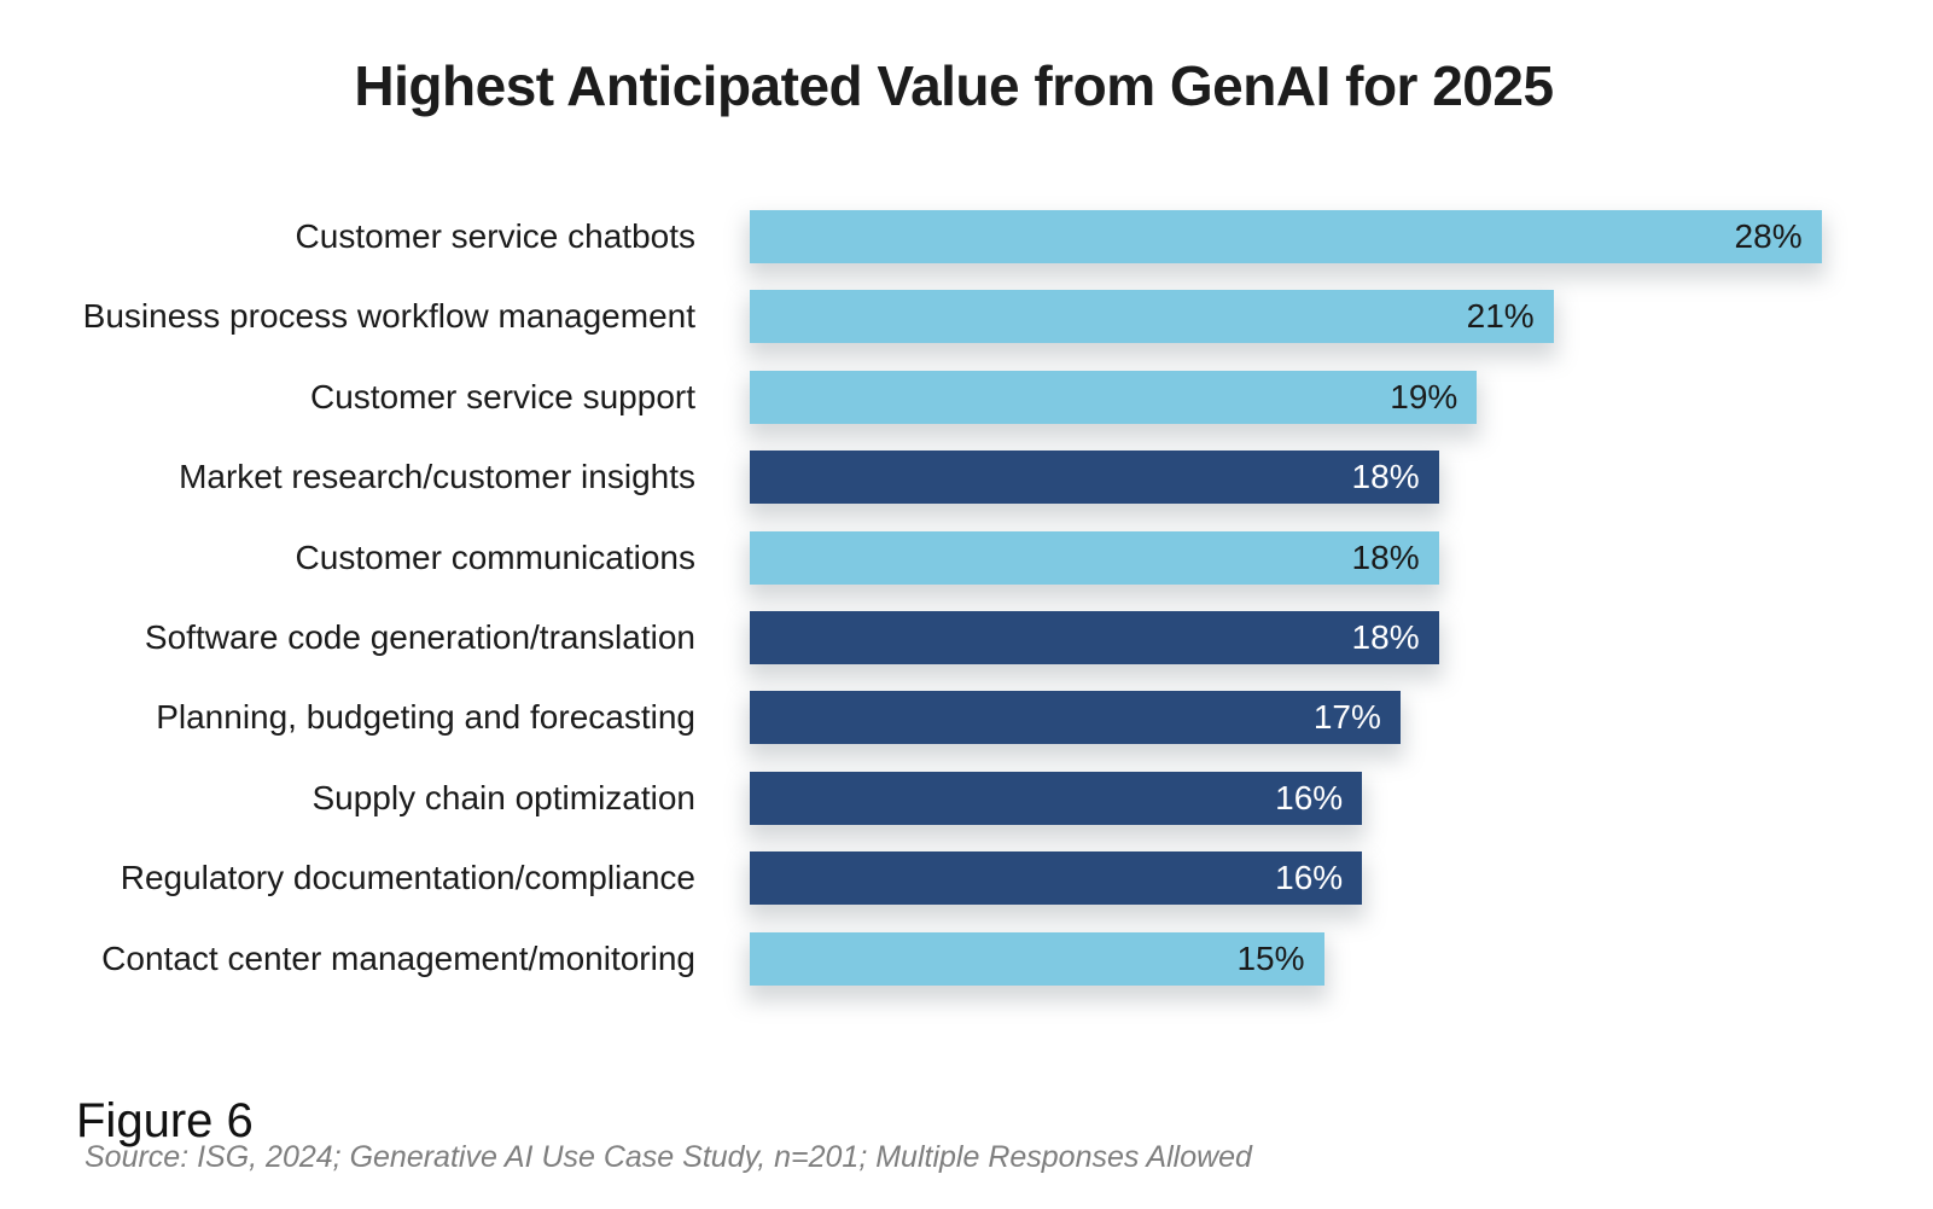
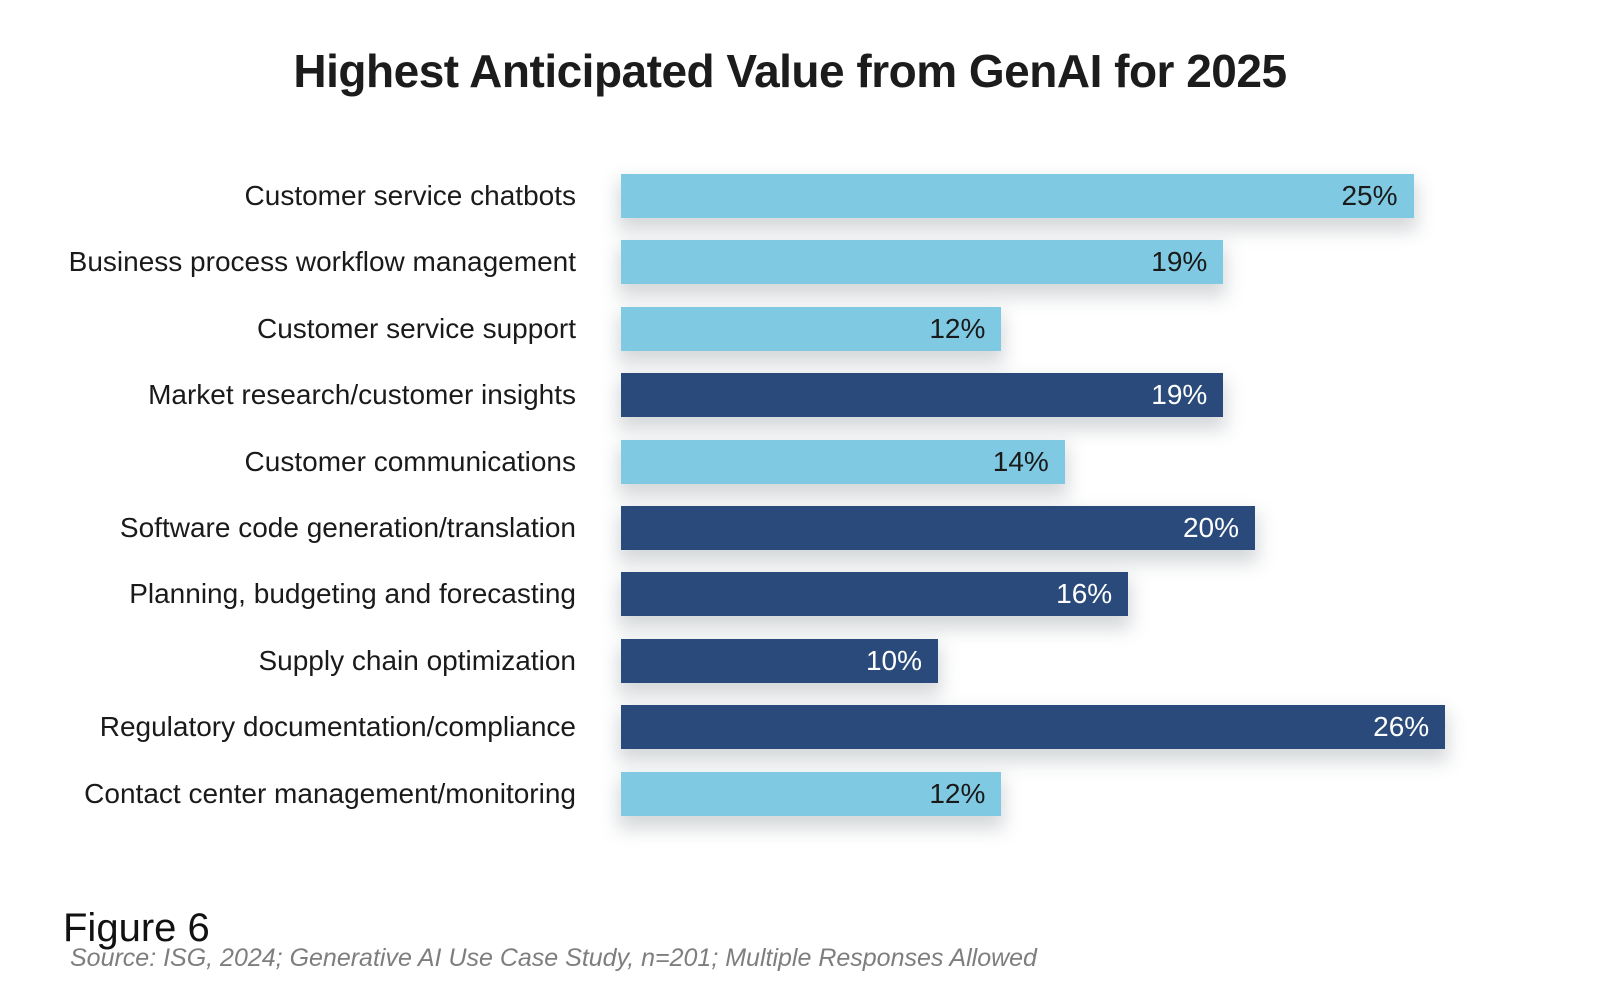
Customer service chatbots: 28% -> 25%
Business process workflow management: 21% -> 19%
Customer service support: 19% -> 12%
Market research/customer insights: 18% -> 19%
Customer communications: 18% -> 14%
Software code generation/translation: 18% -> 20%
Planning, budgeting and forecasting: 17% -> 16%
Supply chain optimization: 16% -> 10%
Regulatory documentation/compliance: 16% -> 26%
Contact center management/monitoring: 15% -> 12%
